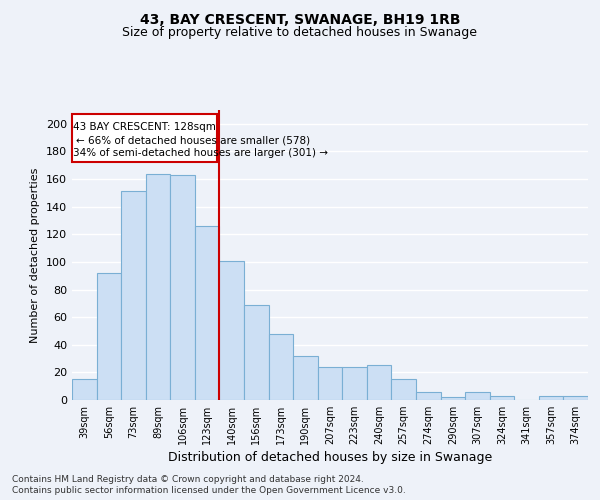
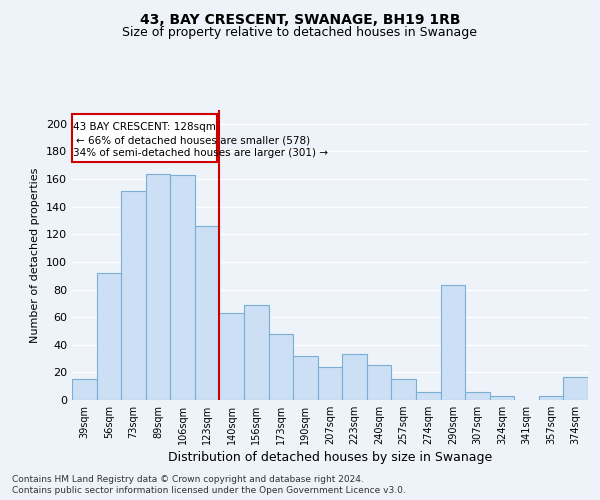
140sqm: 101 -> 63
223sqm: 24 -> 33
290sqm: 2 -> 83
374sqm: 3 -> 17
